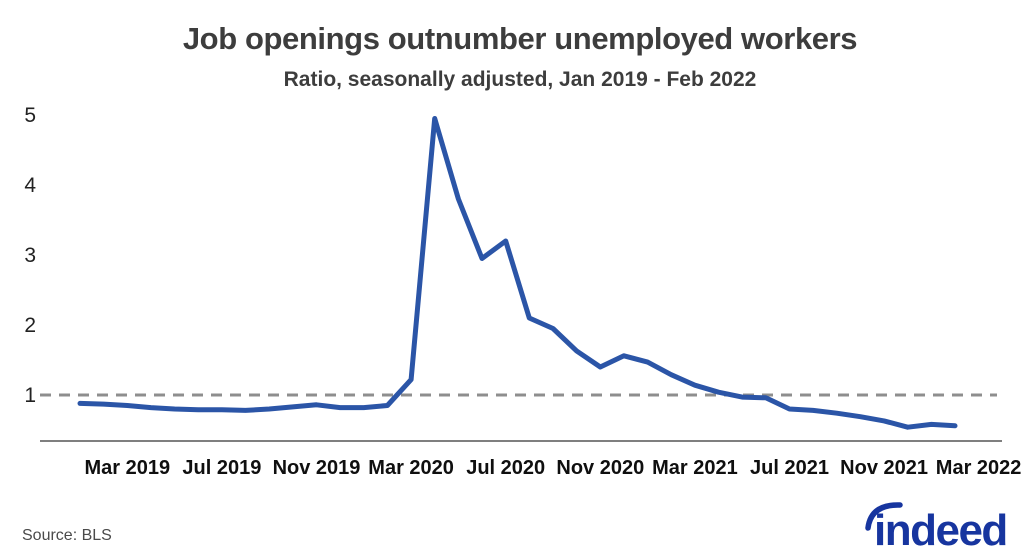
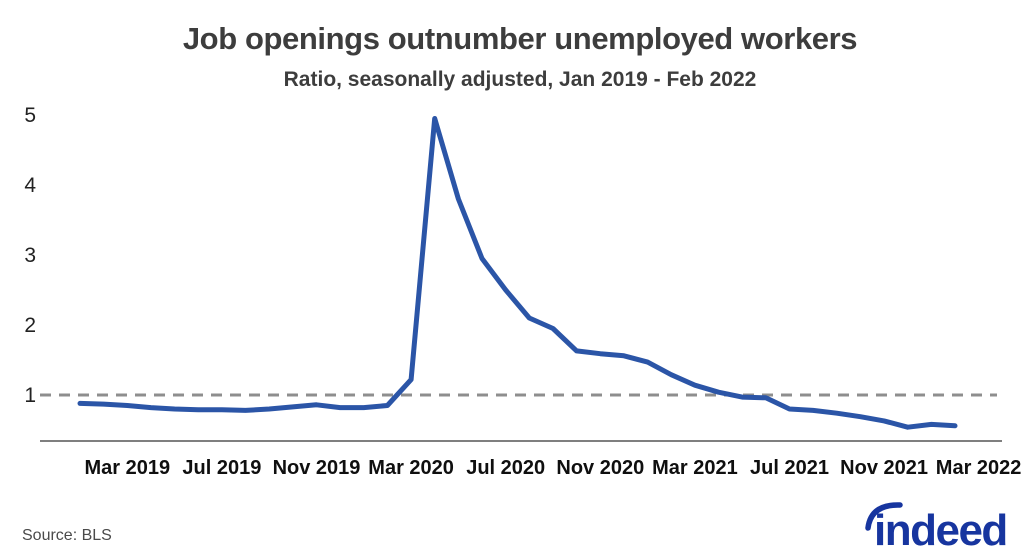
Jul 2020: 3.2 -> 2.5
Nov 2020: 1.4 -> 1.6
